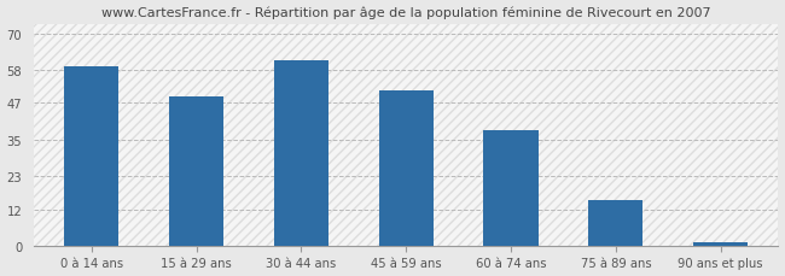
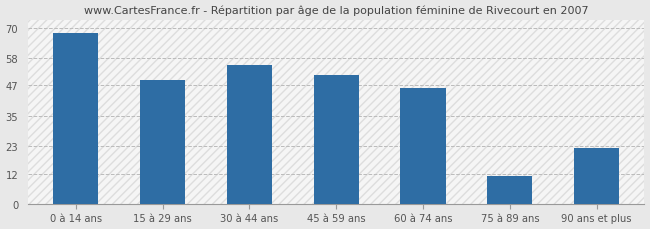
0 à 14 ans: 59 -> 68
30 à 44 ans: 61 -> 55
60 à 74 ans: 38 -> 46
75 à 89 ans: 15 -> 11
90 ans et plus: 1 -> 22
